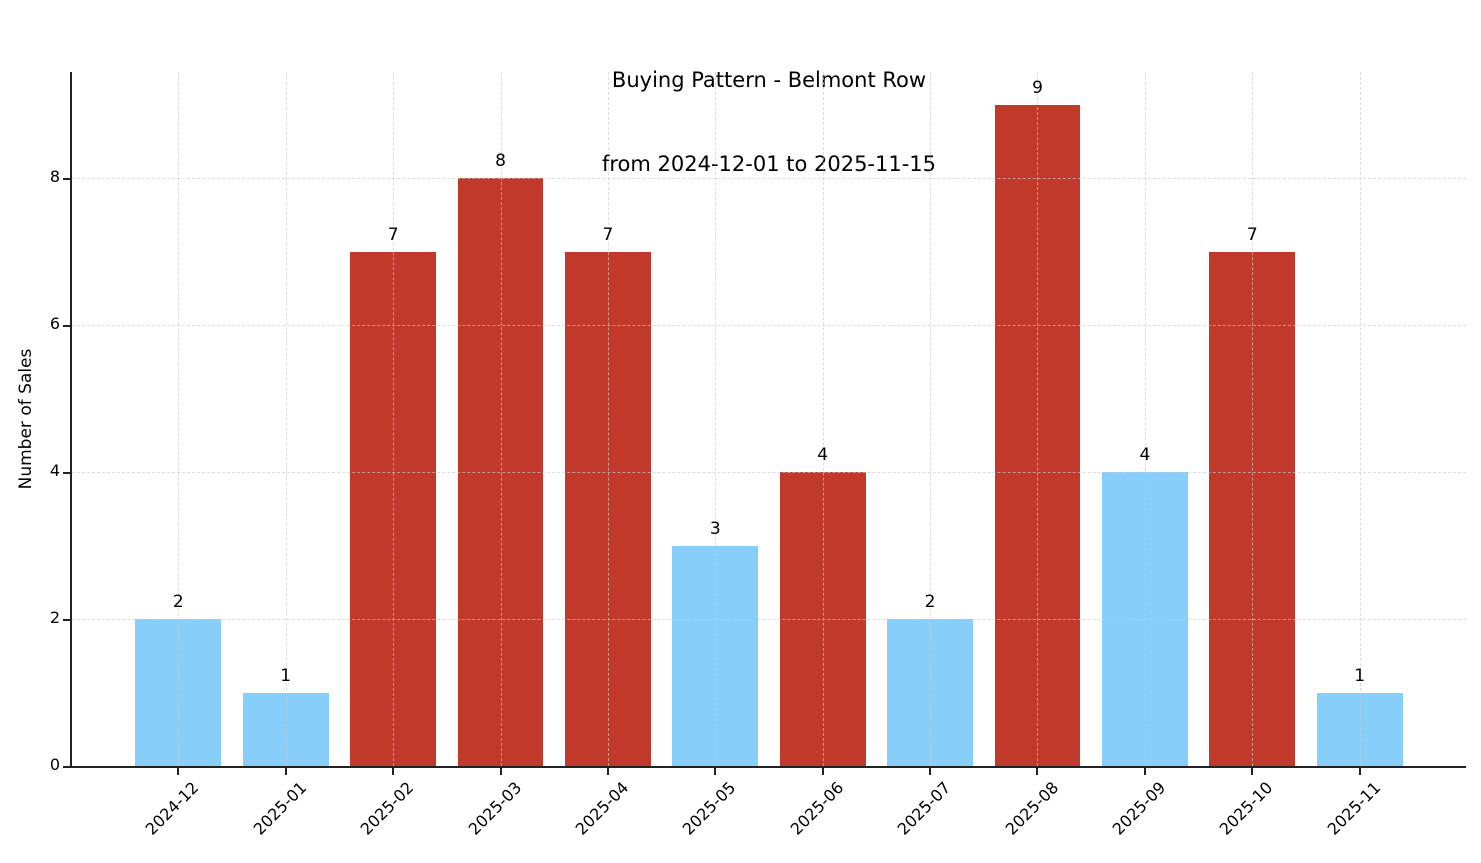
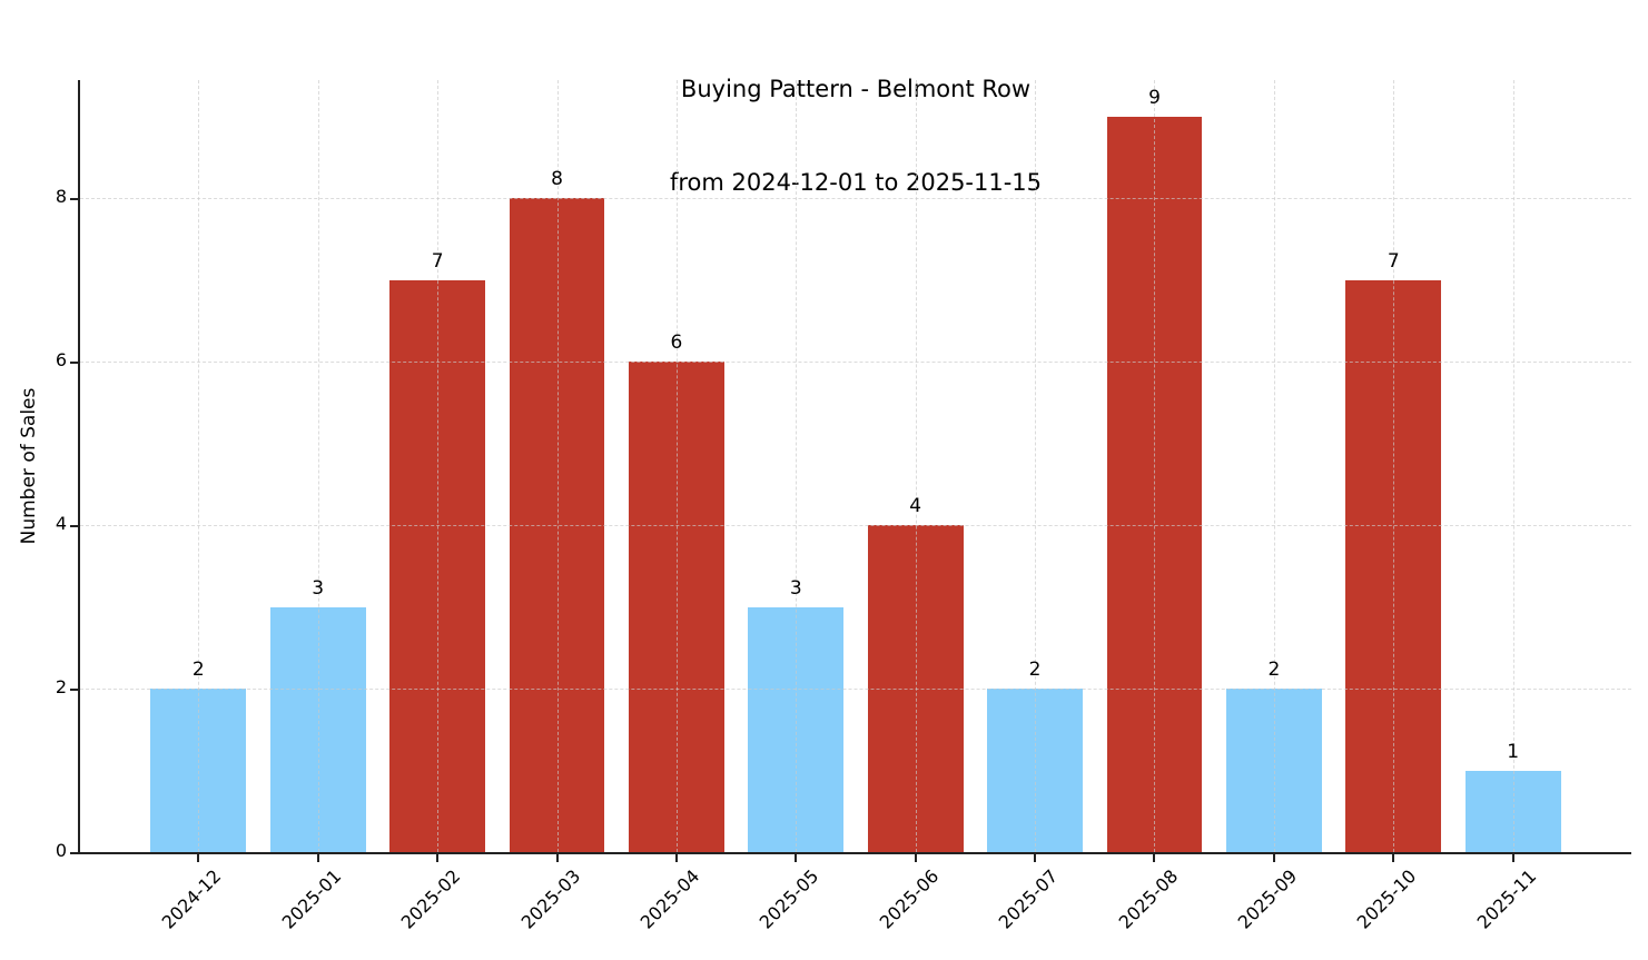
2025-01: 1 -> 3
2025-04: 7 -> 6
2025-09: 4 -> 2
